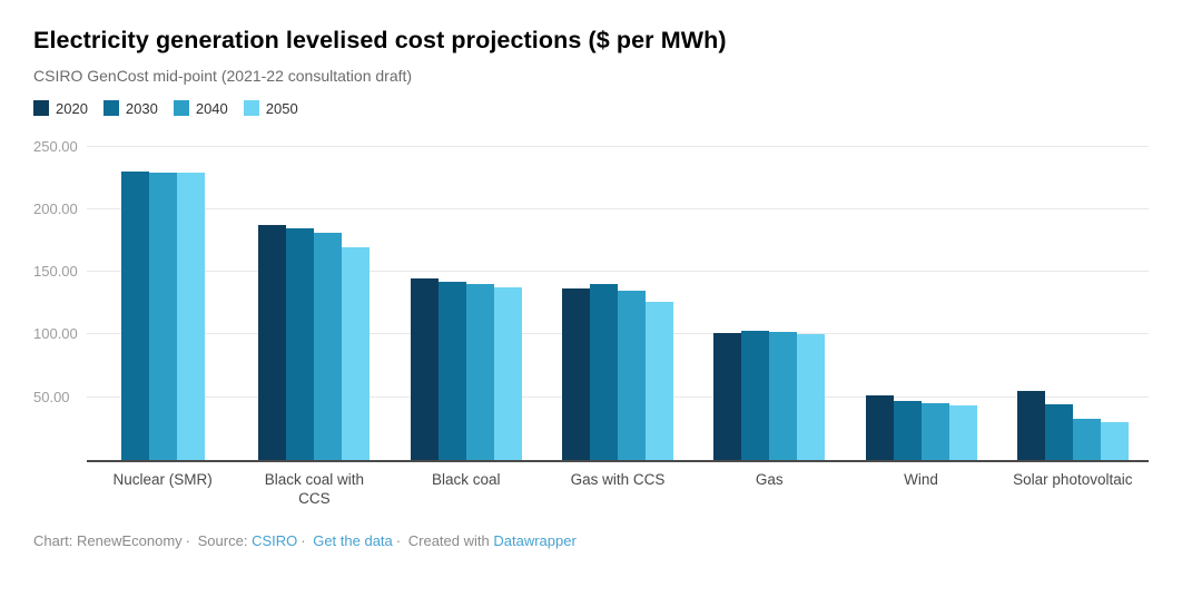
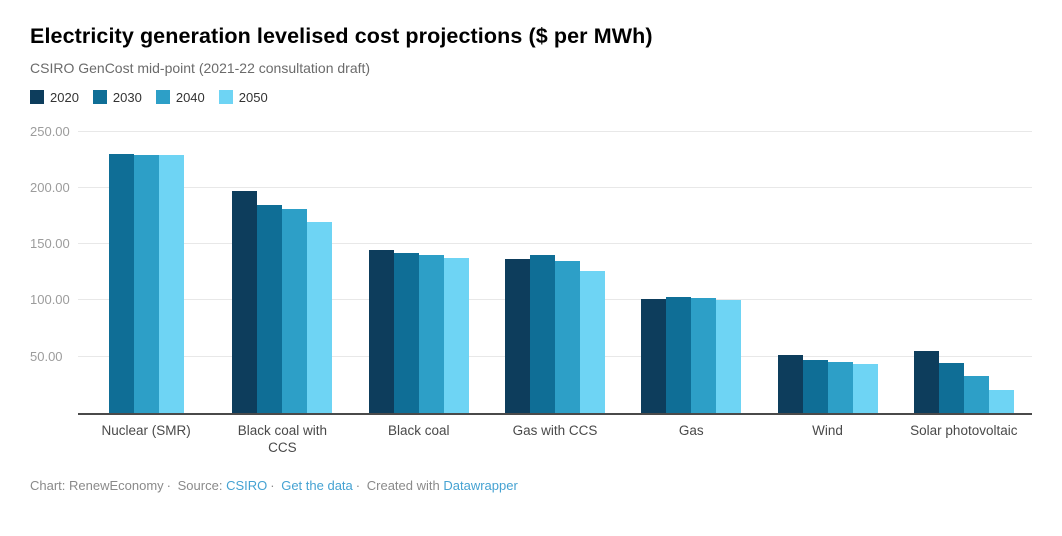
2020/Black coal with CCS: 188 -> 197
2050/Solar photovoltaic: 30 -> 20
